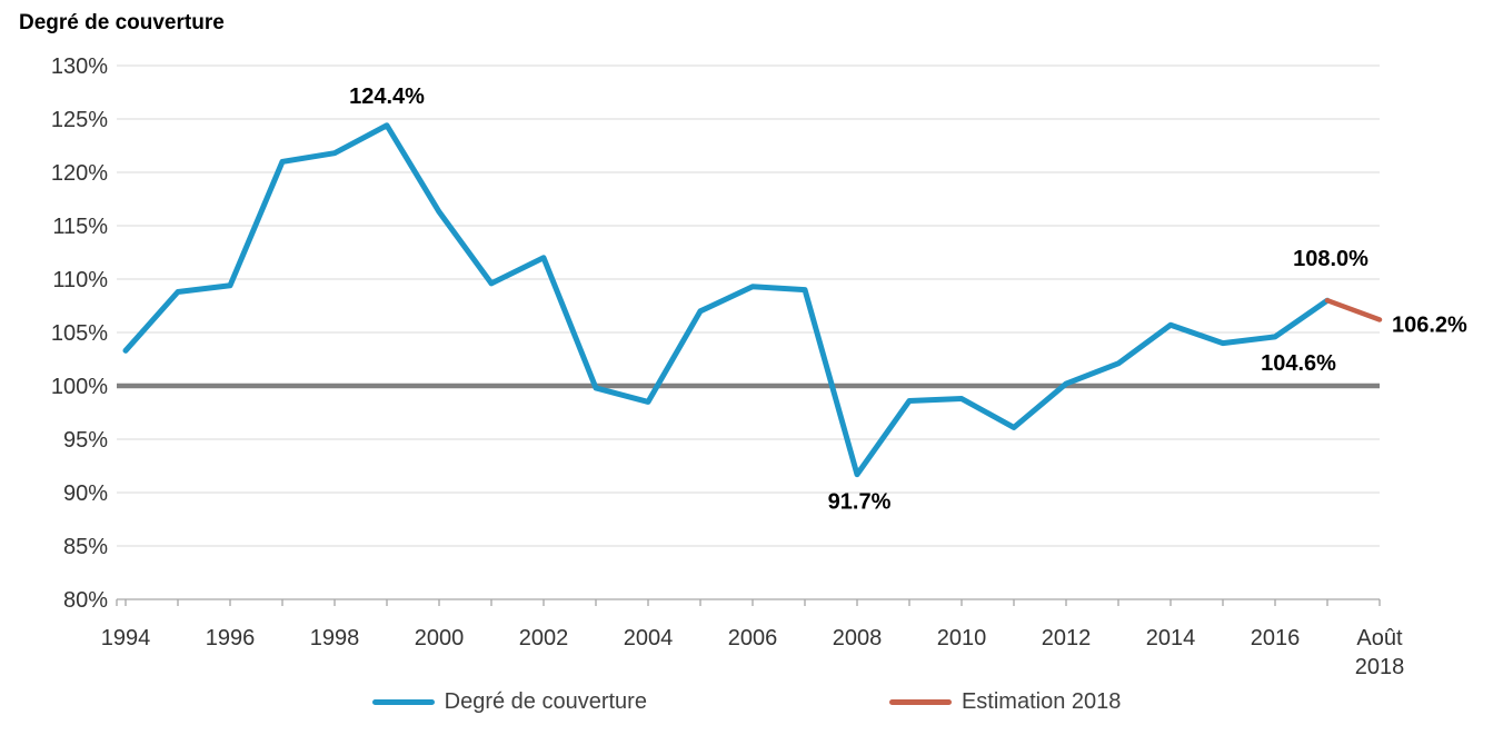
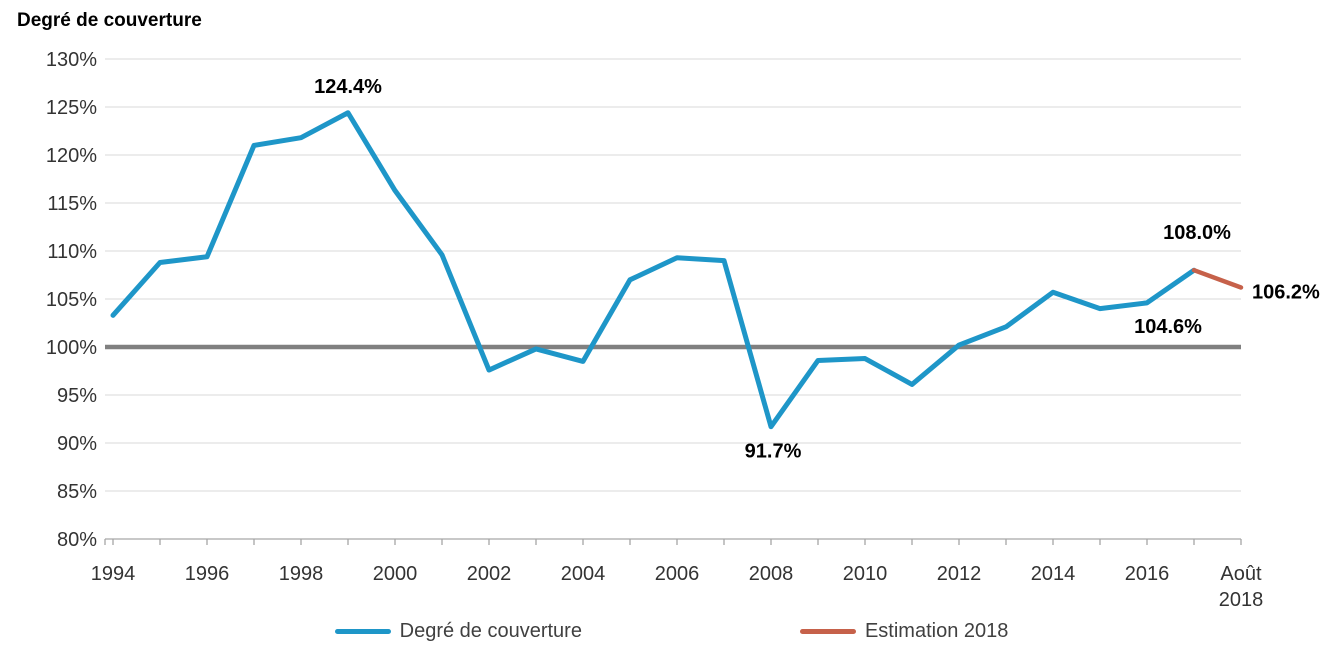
Degré de couverture/2002: 112% -> 98%
